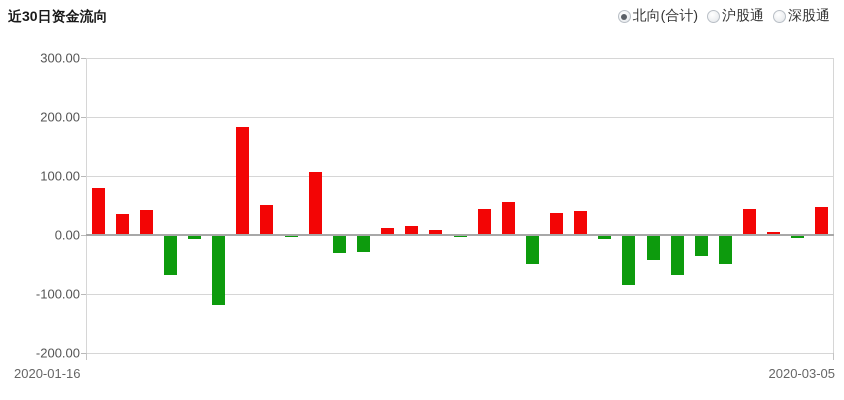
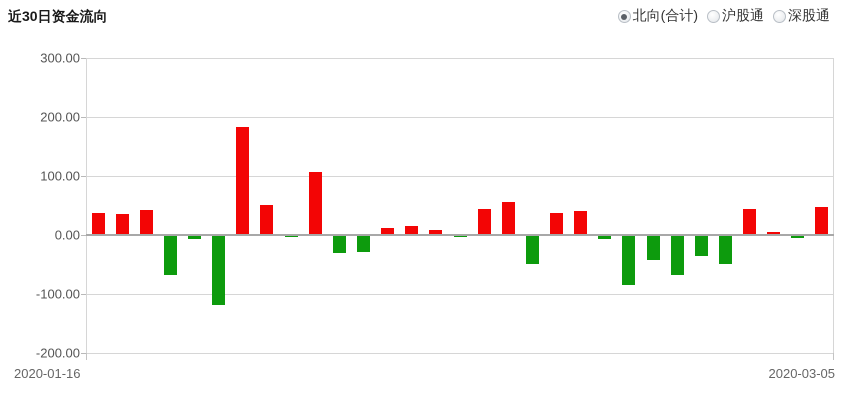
2020-01-16: 80 -> 40
